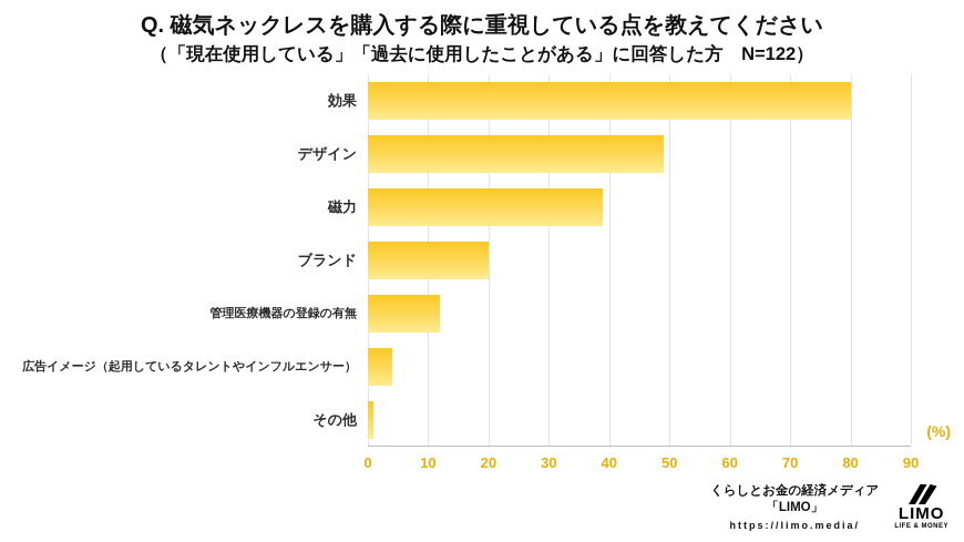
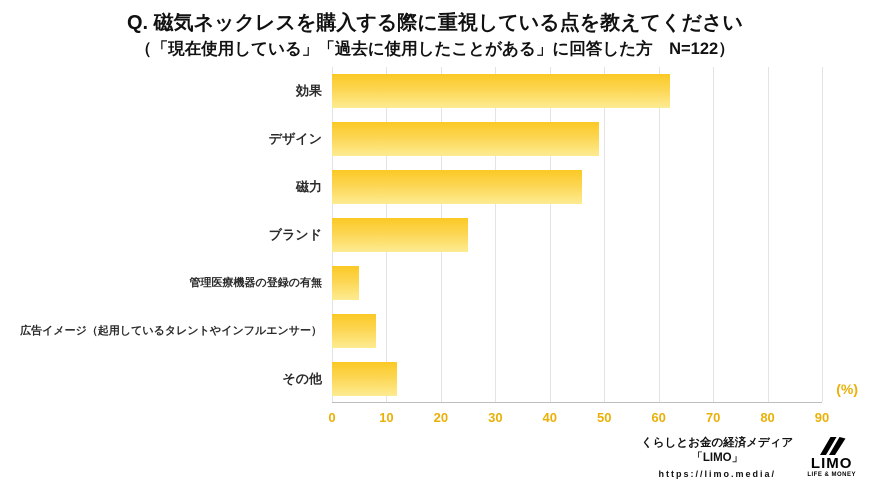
効果: 80 -> 62
磁力: 39 -> 46
ブランド: 20 -> 25
管理医療機器の登録の有無: 12 -> 5
広告イメージ（起用しているタレントやインフルエンサー）: 4 -> 8
その他: 1 -> 12
